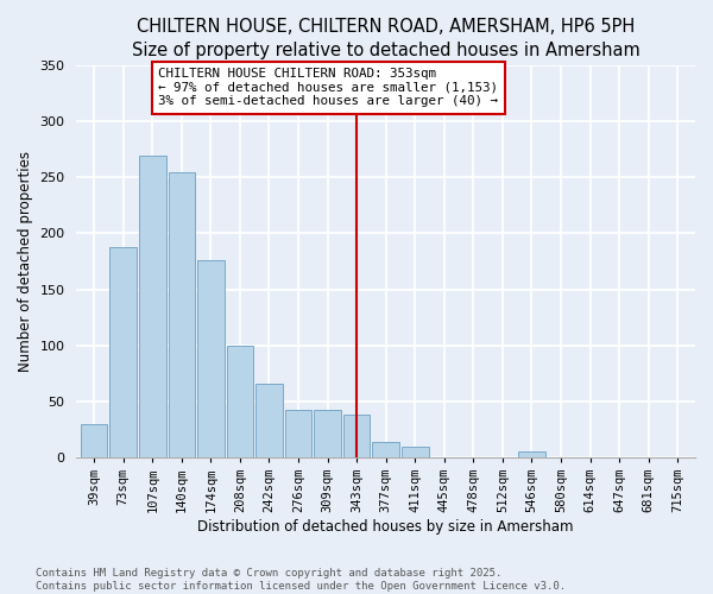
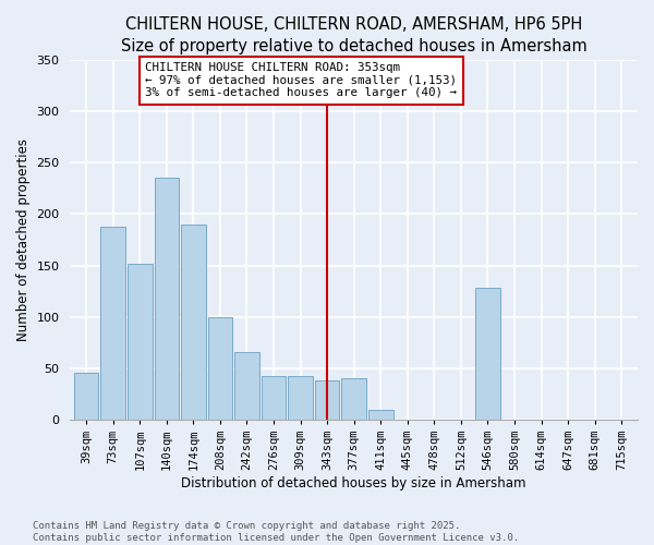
39sqm: 30 -> 46
107sqm: 269 -> 152
140sqm: 255 -> 236
174sqm: 176 -> 190
377sqm: 14 -> 40
546sqm: 5 -> 128
